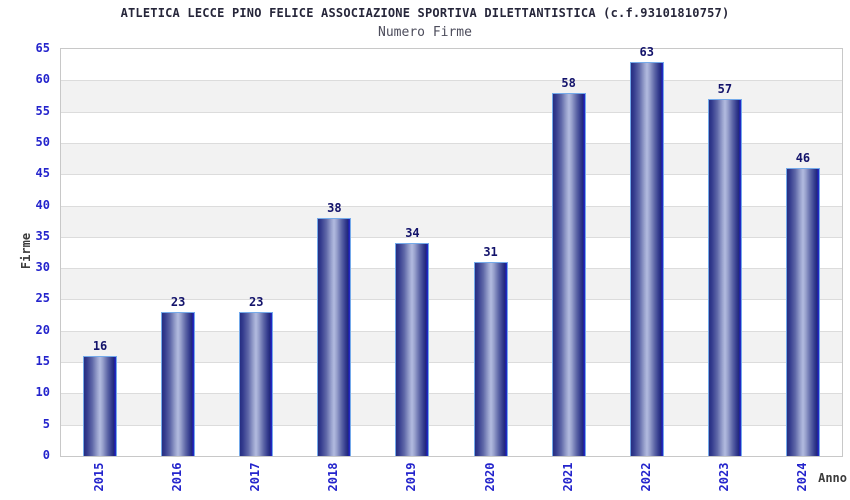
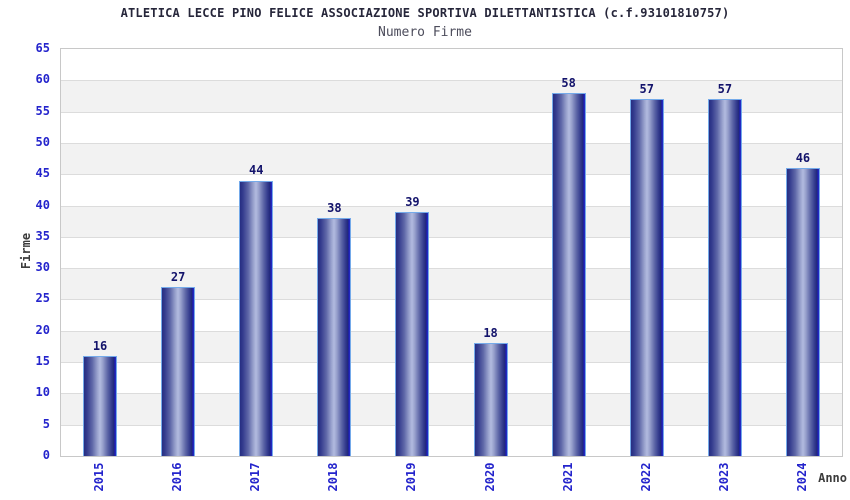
2016: 23 -> 27
2017: 23 -> 44
2019: 34 -> 39
2020: 31 -> 18
2022: 63 -> 57
